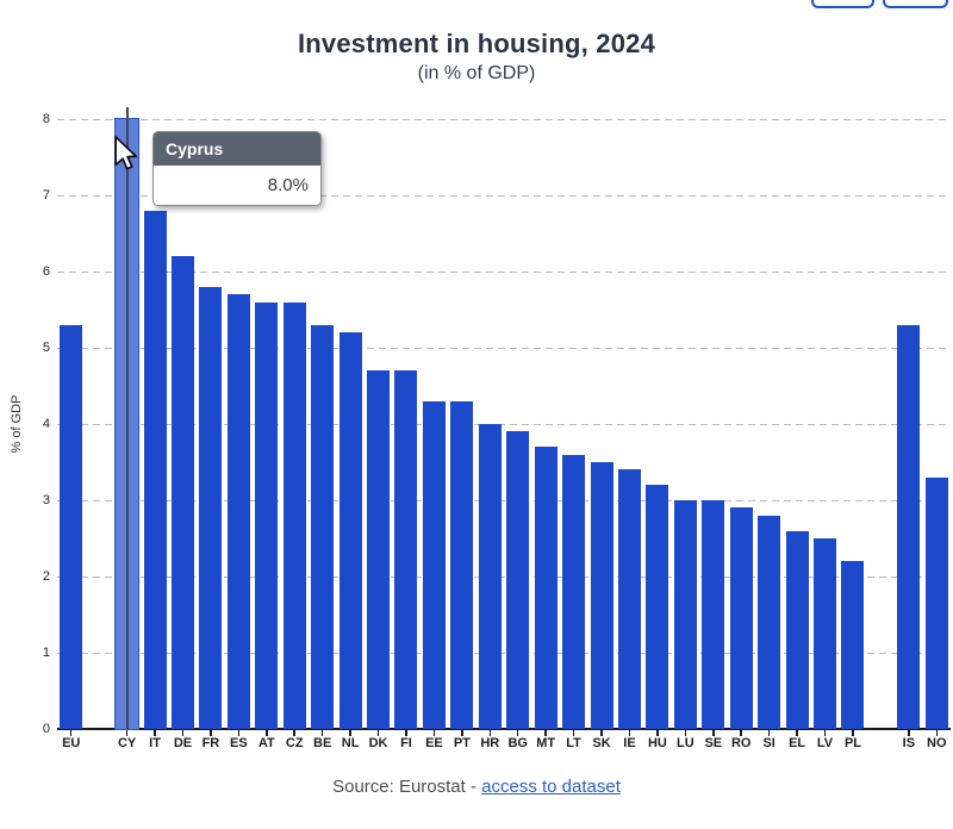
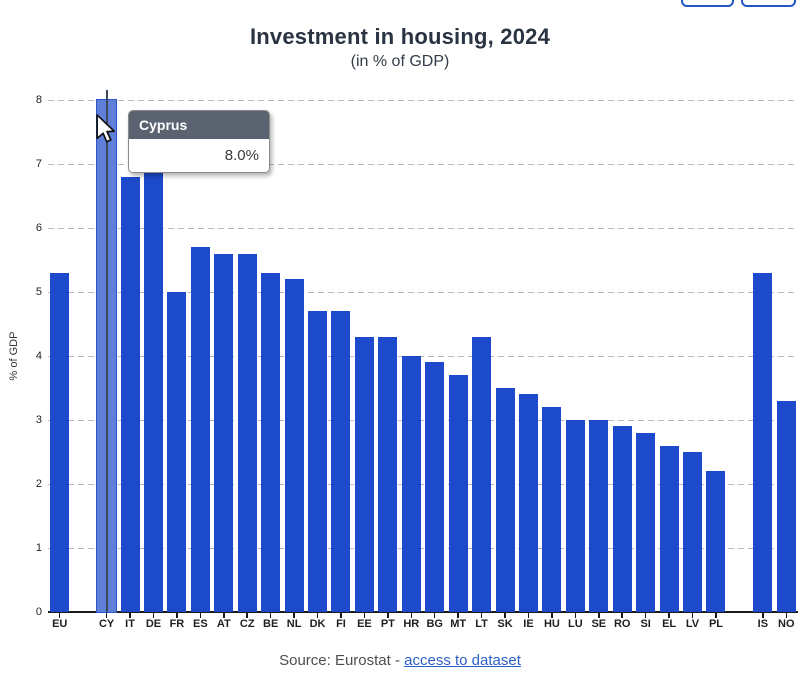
DE: 6.2 -> 7.5
FR: 5.8 -> 5.0
LT: 3.6 -> 4.3
